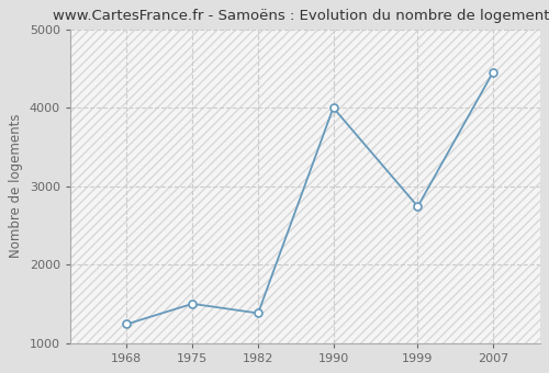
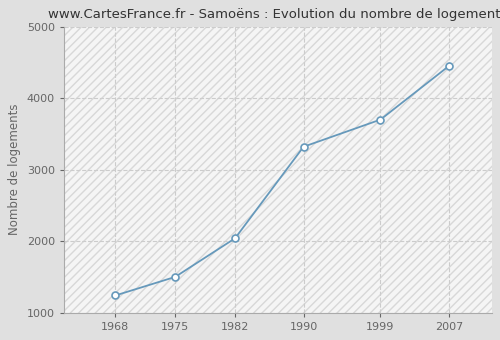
1982: 1380 -> 2040
1990: 4000 -> 3320
1999: 2740 -> 3700
